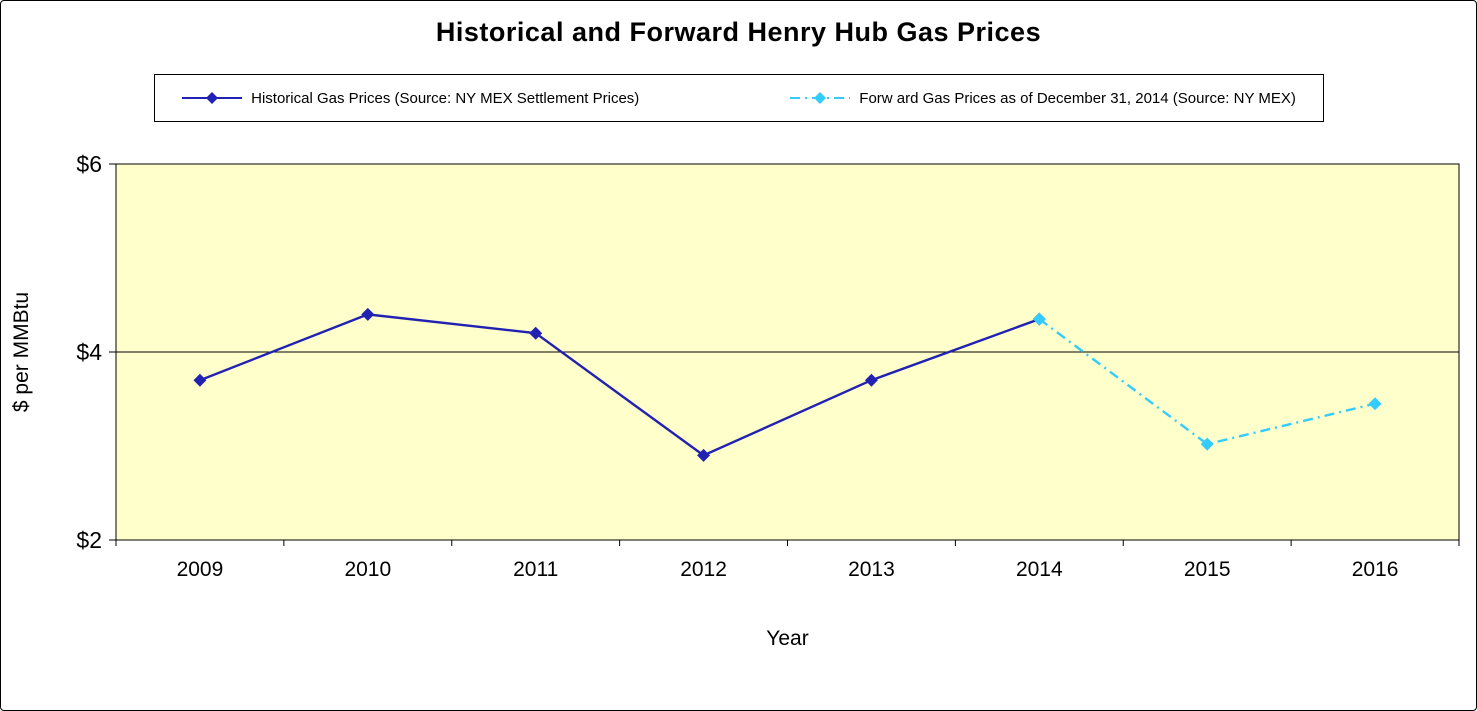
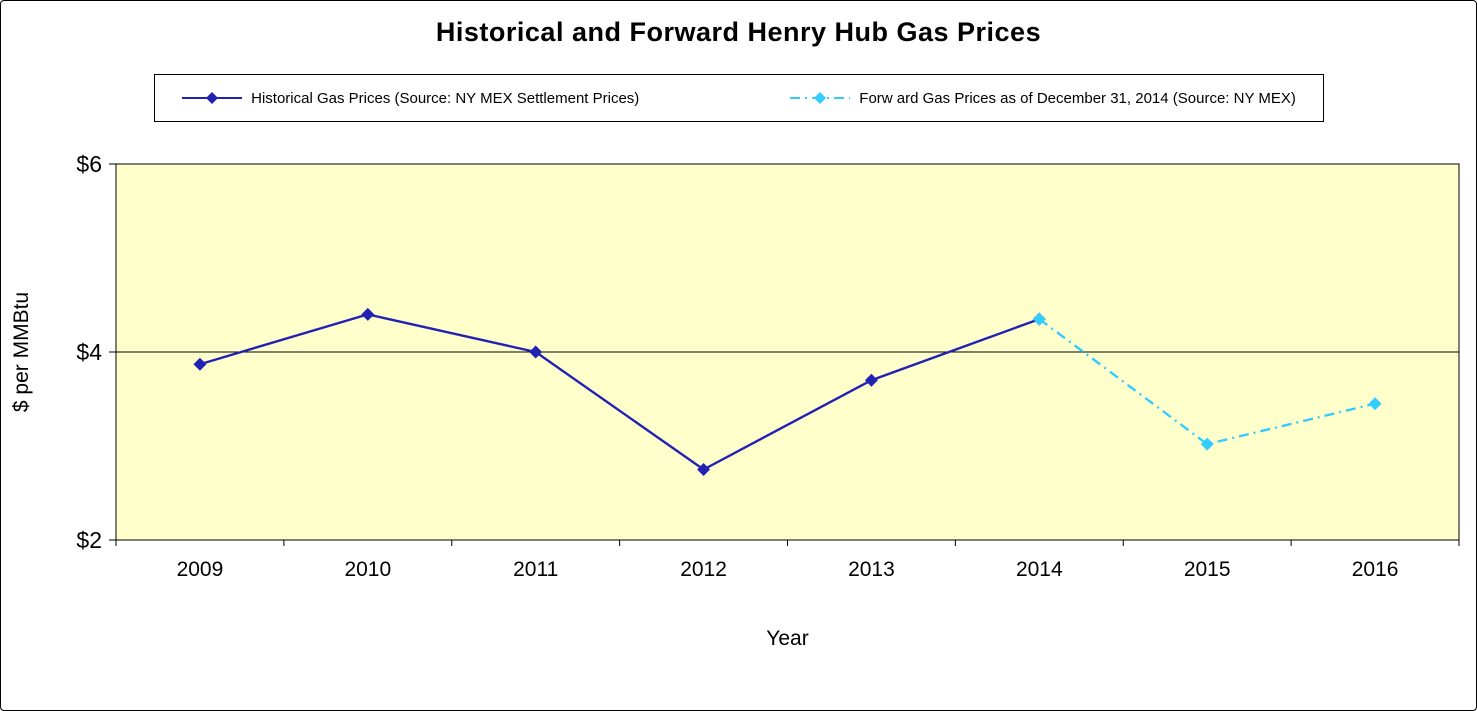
Historical Gas Prices (Source: NY MEX Settlement Prices)/2009: $3.7 -> $3.9
Historical Gas Prices (Source: NY MEX Settlement Prices)/2011: $4.2 -> $4.0
Historical Gas Prices (Source: NY MEX Settlement Prices)/2012: $2.9 -> $2.8
